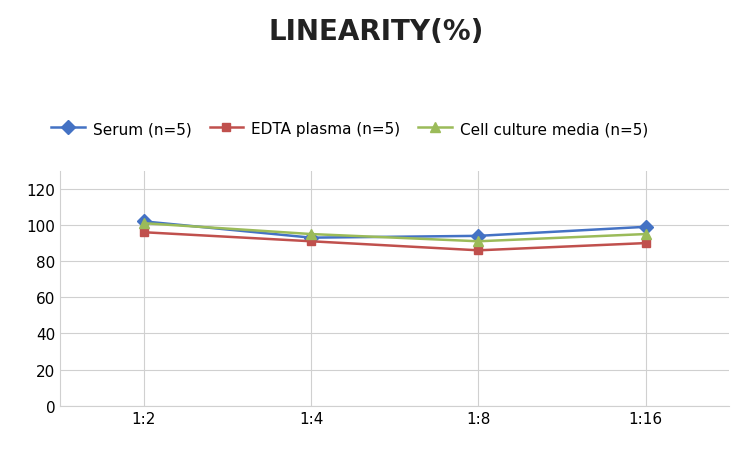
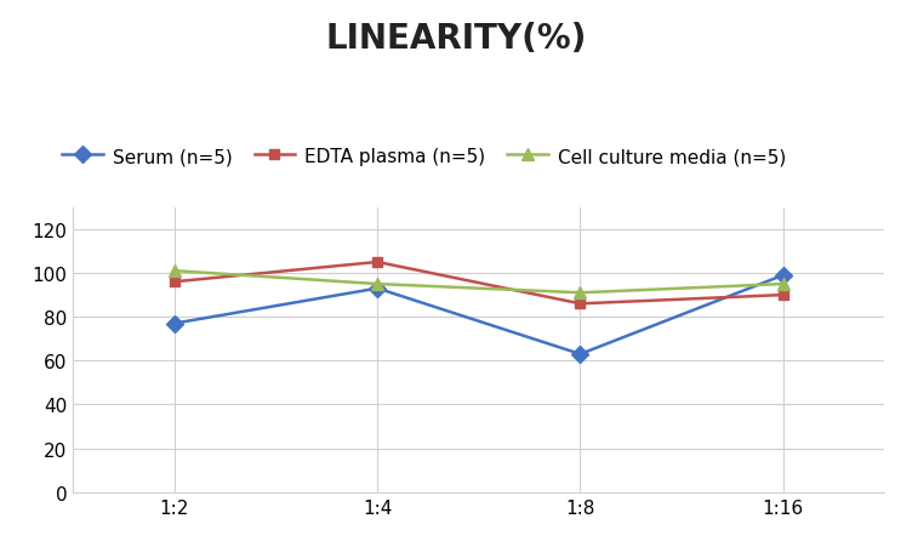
Serum (n=5)/1:2: 102 -> 77
EDTA plasma (n=5)/1:4: 91 -> 105
Serum (n=5)/1:8: 94 -> 63
